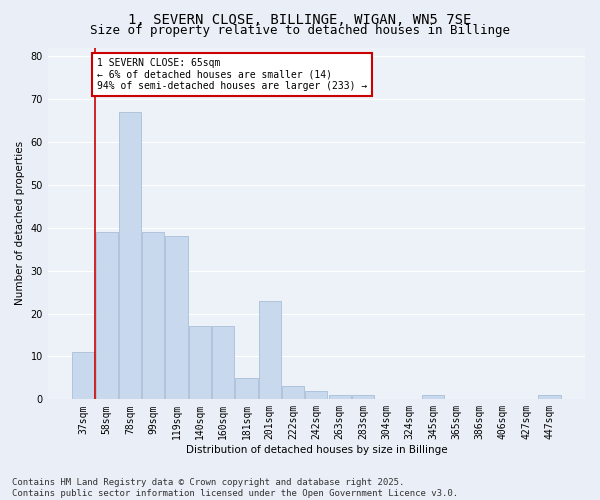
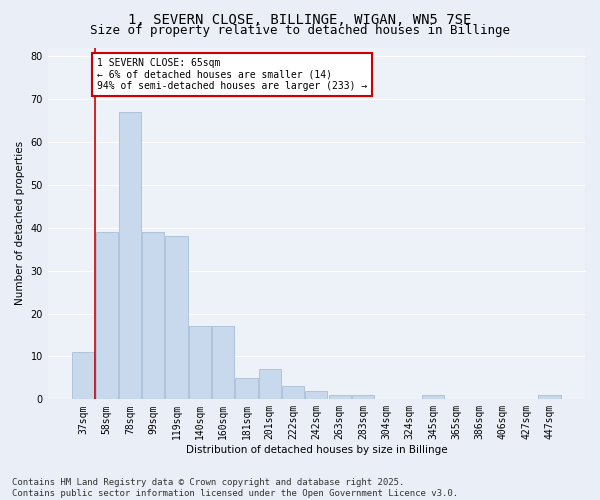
201sqm: 23 -> 7
